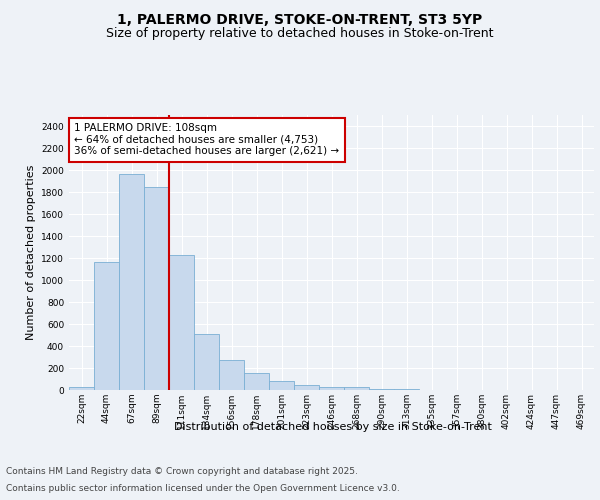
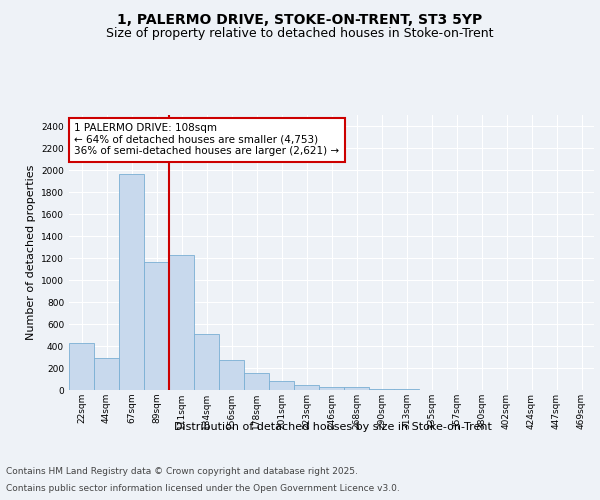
22sqm: 20 -> 430
44sqm: 1160 -> 290
89sqm: 1850 -> 1160
